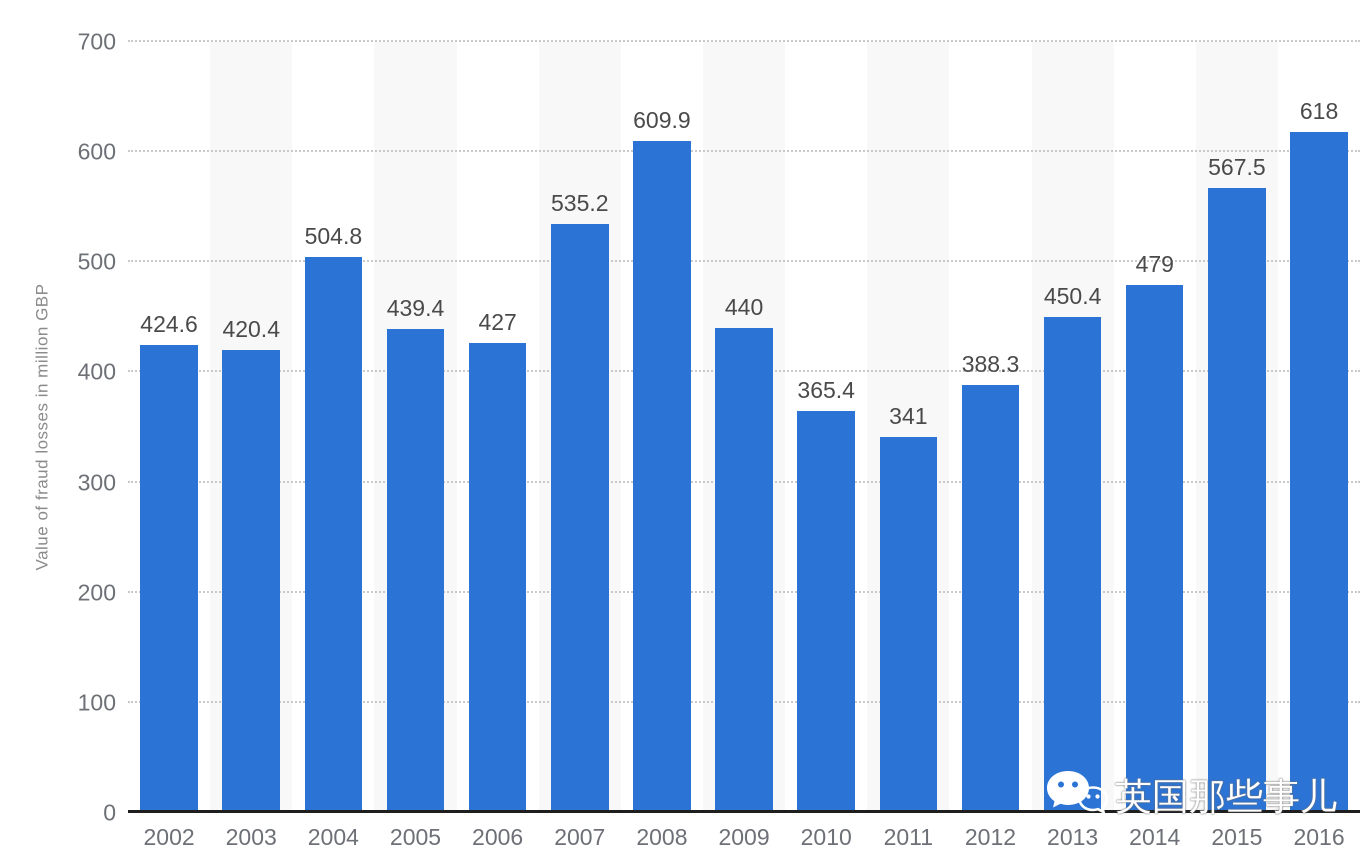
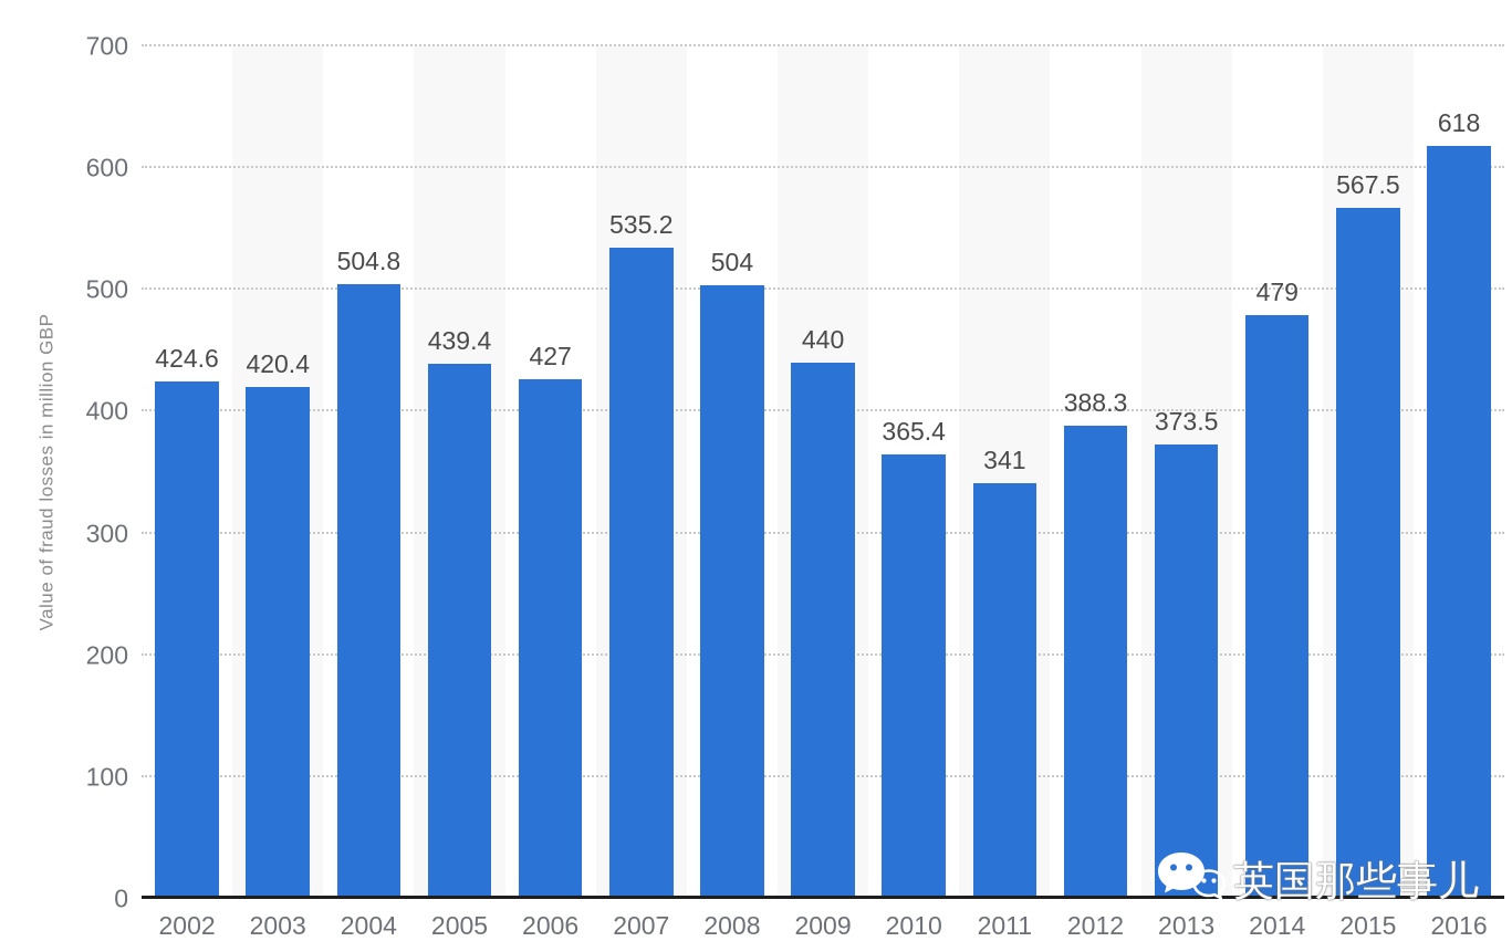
2008: 609.9 -> 504
2013: 450.4 -> 373.5
